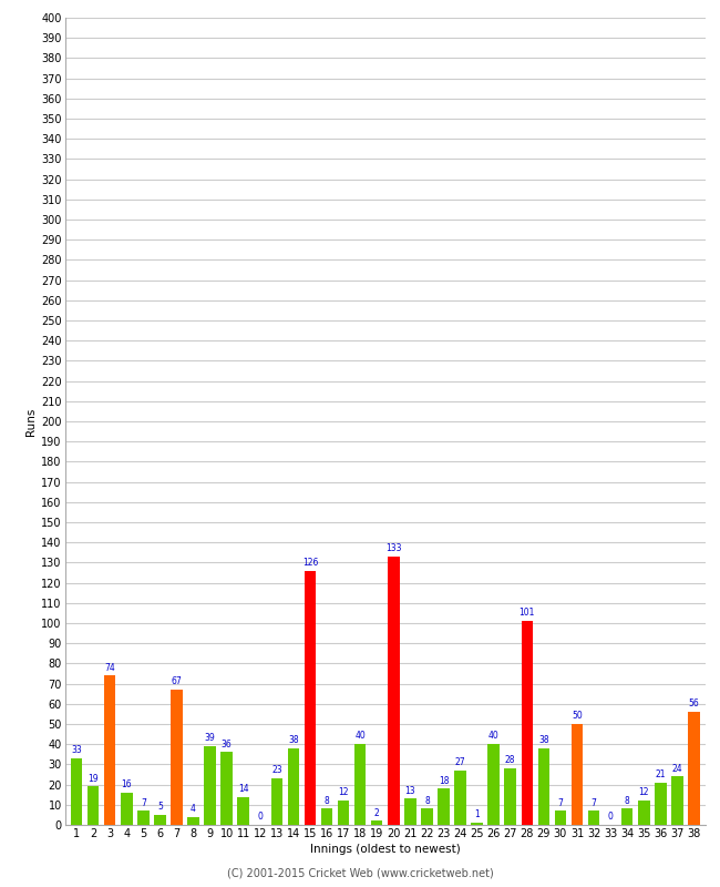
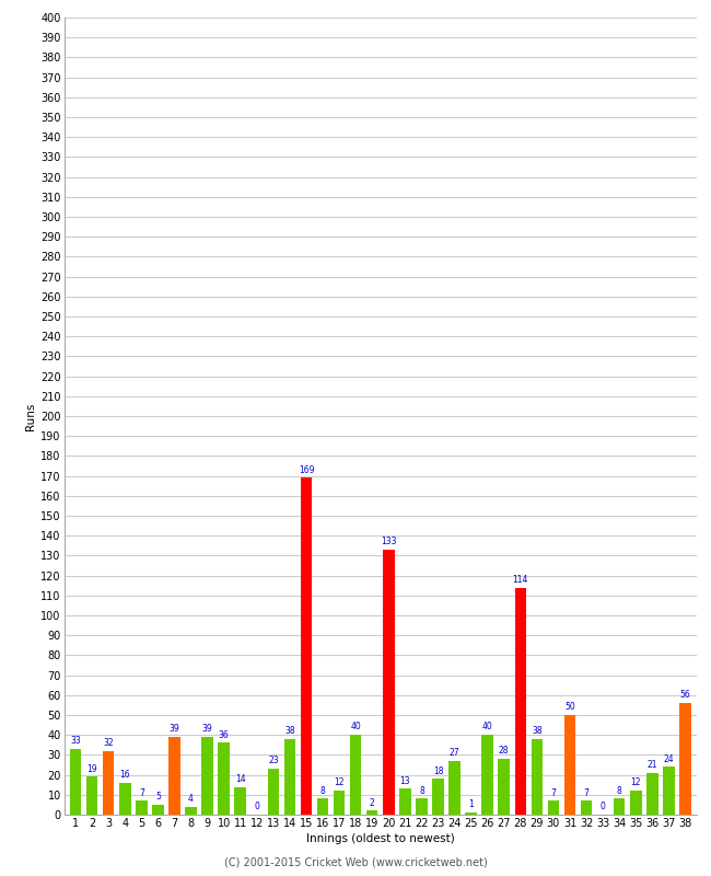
3: 74 -> 32
7: 67 -> 39
15: 126 -> 169
28: 101 -> 114
